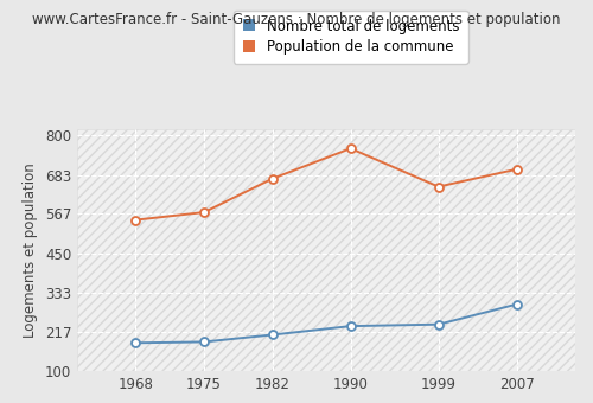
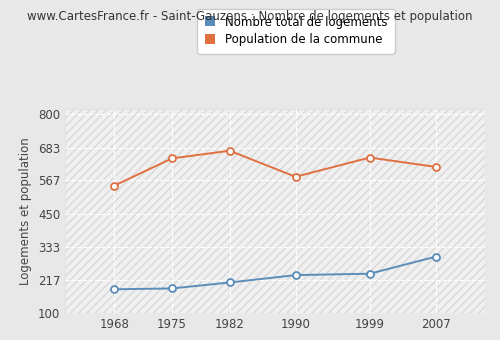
Population de la commune/1975: 572 -> 645
Population de la commune/1990: 762 -> 580
Population de la commune/2007: 700 -> 615
